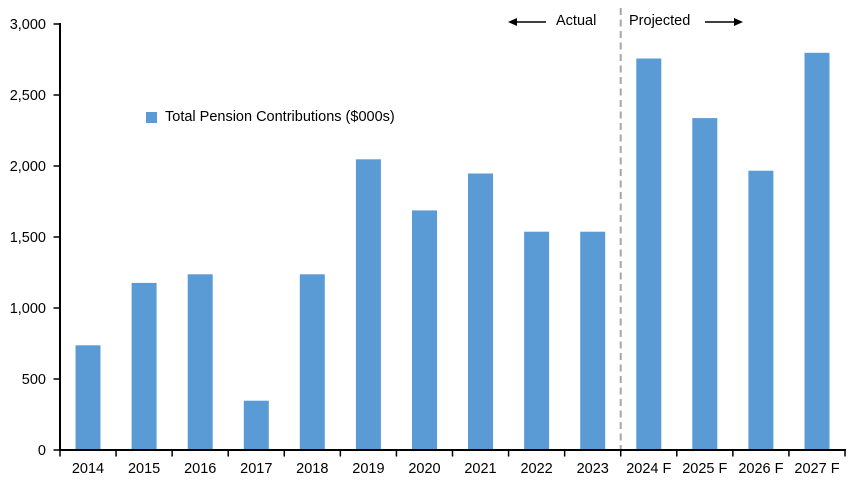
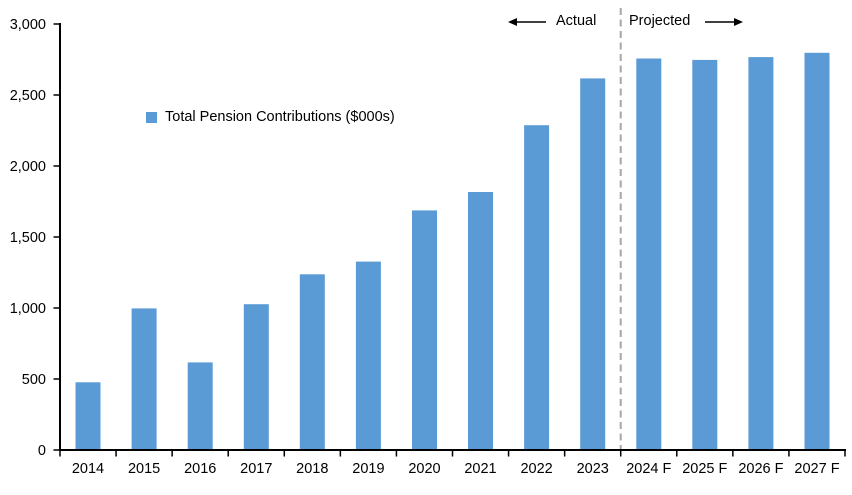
2014: 730 -> 470
2015: 1170 -> 990
2016: 1230 -> 610
2017: 340 -> 1020
2019: 2040 -> 1320
2021: 1940 -> 1810
2022: 1530 -> 2280
2023: 1530 -> 2610
2025 F: 2330 -> 2740
2026 F: 1960 -> 2760
